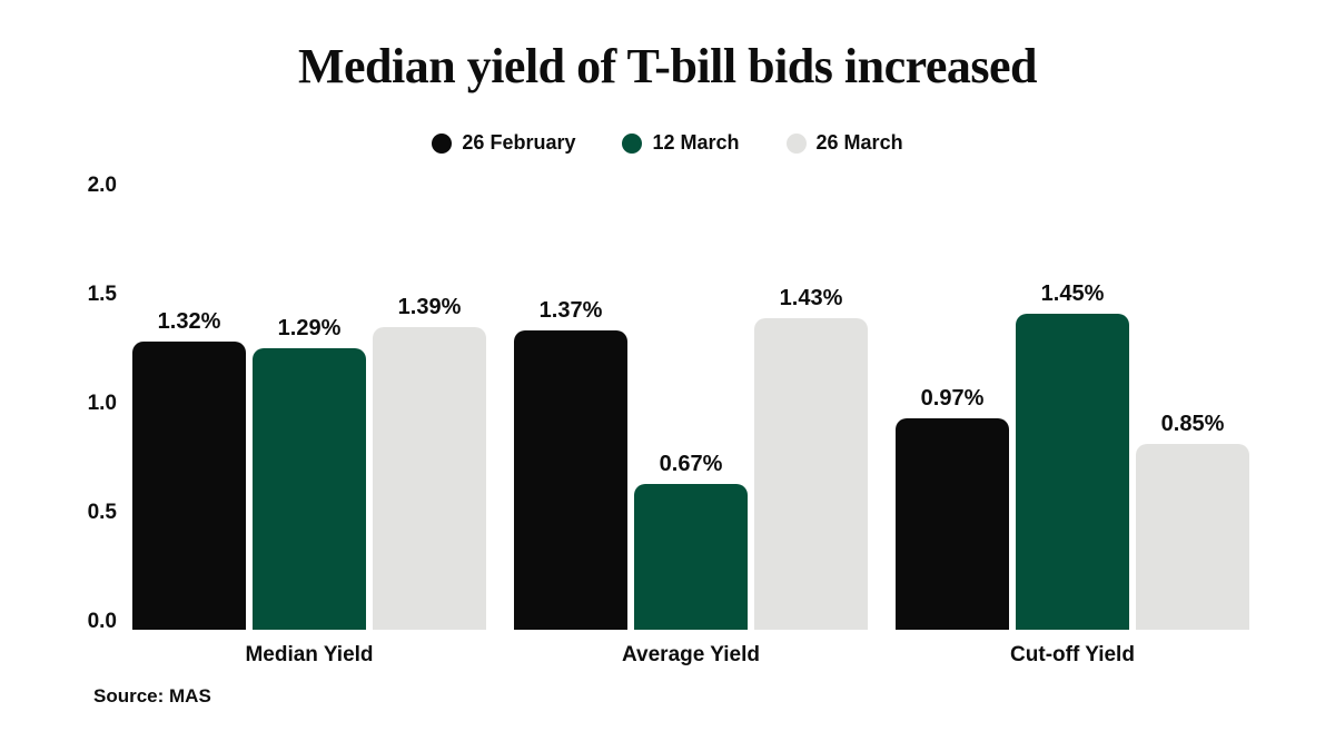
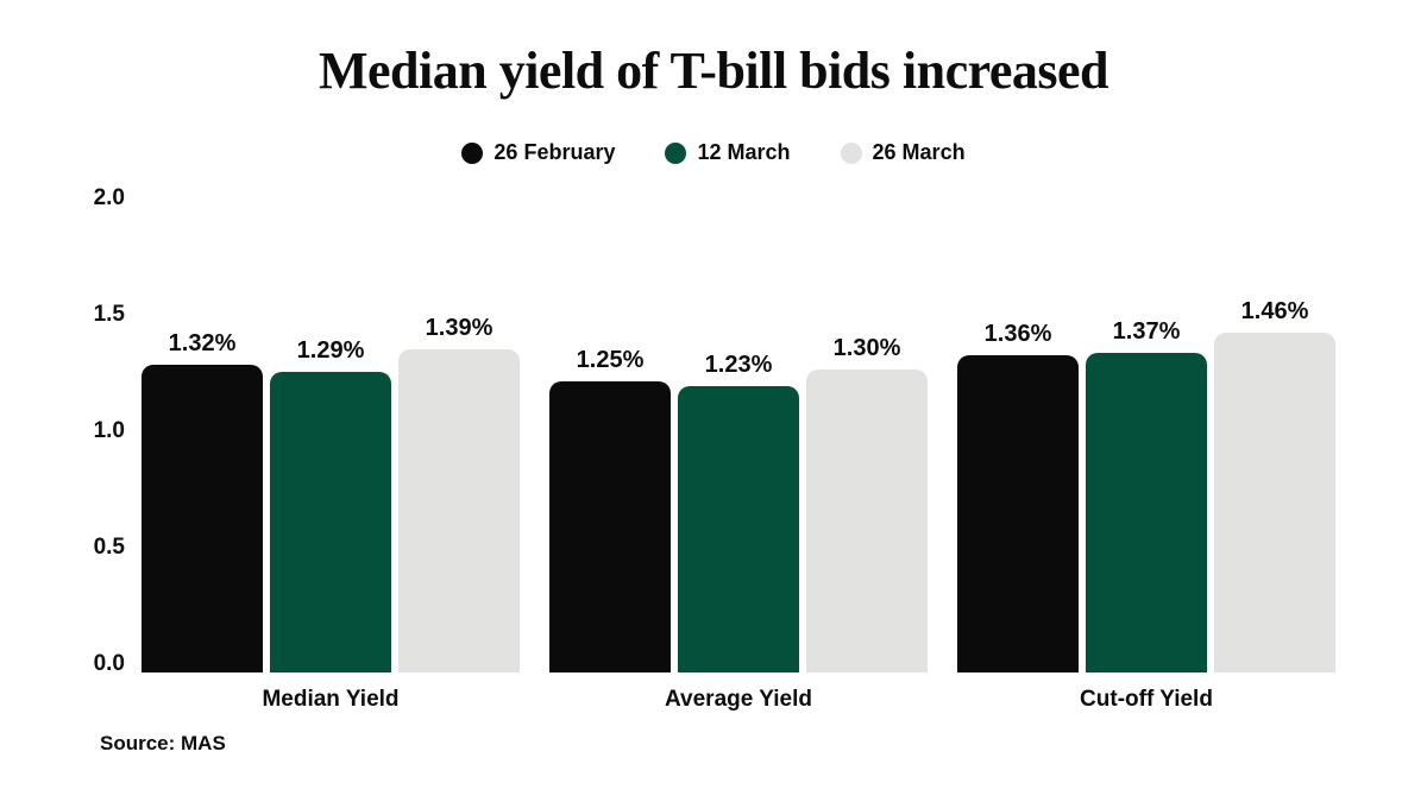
26 February/Average Yield: 1.37% -> 1.25%
12 March/Average Yield: 0.67% -> 1.23%
26 March/Average Yield: 1.43% -> 1.30%
26 February/Cut-off Yield: 0.97% -> 1.36%
12 March/Cut-off Yield: 1.45% -> 1.37%
26 March/Cut-off Yield: 0.85% -> 1.46%
